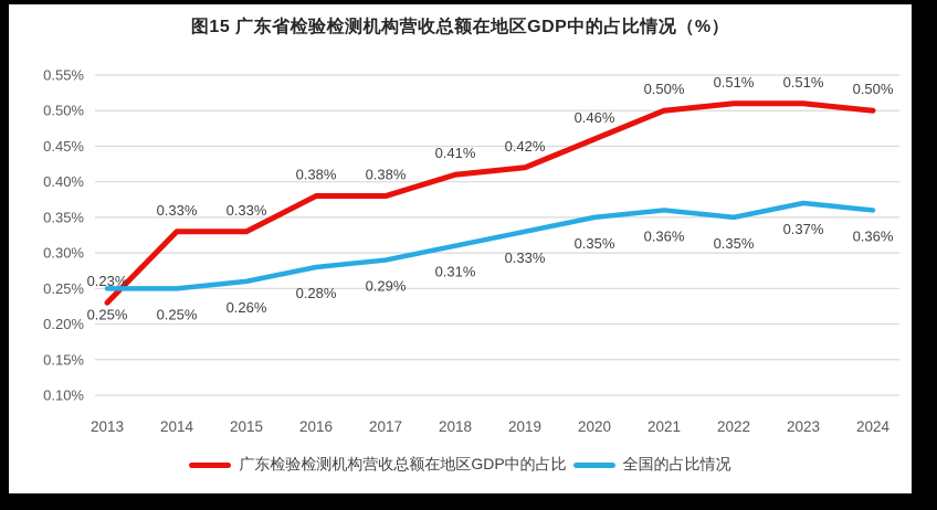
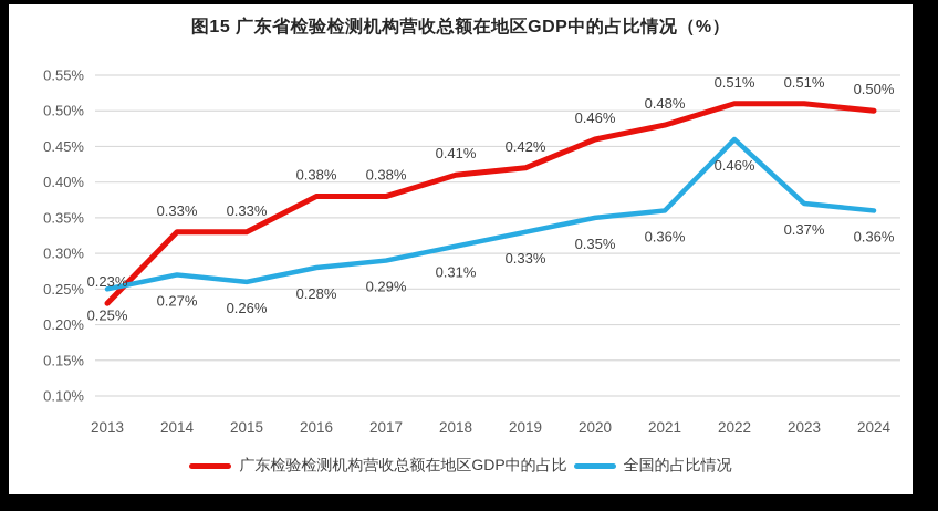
全国的占比情况/2014: 0.25% -> 0.27%
广东检验检测机构营收总额在地区GDP中的占比/2021: 0.50% -> 0.48%
全国的占比情况/2022: 0.35% -> 0.46%
